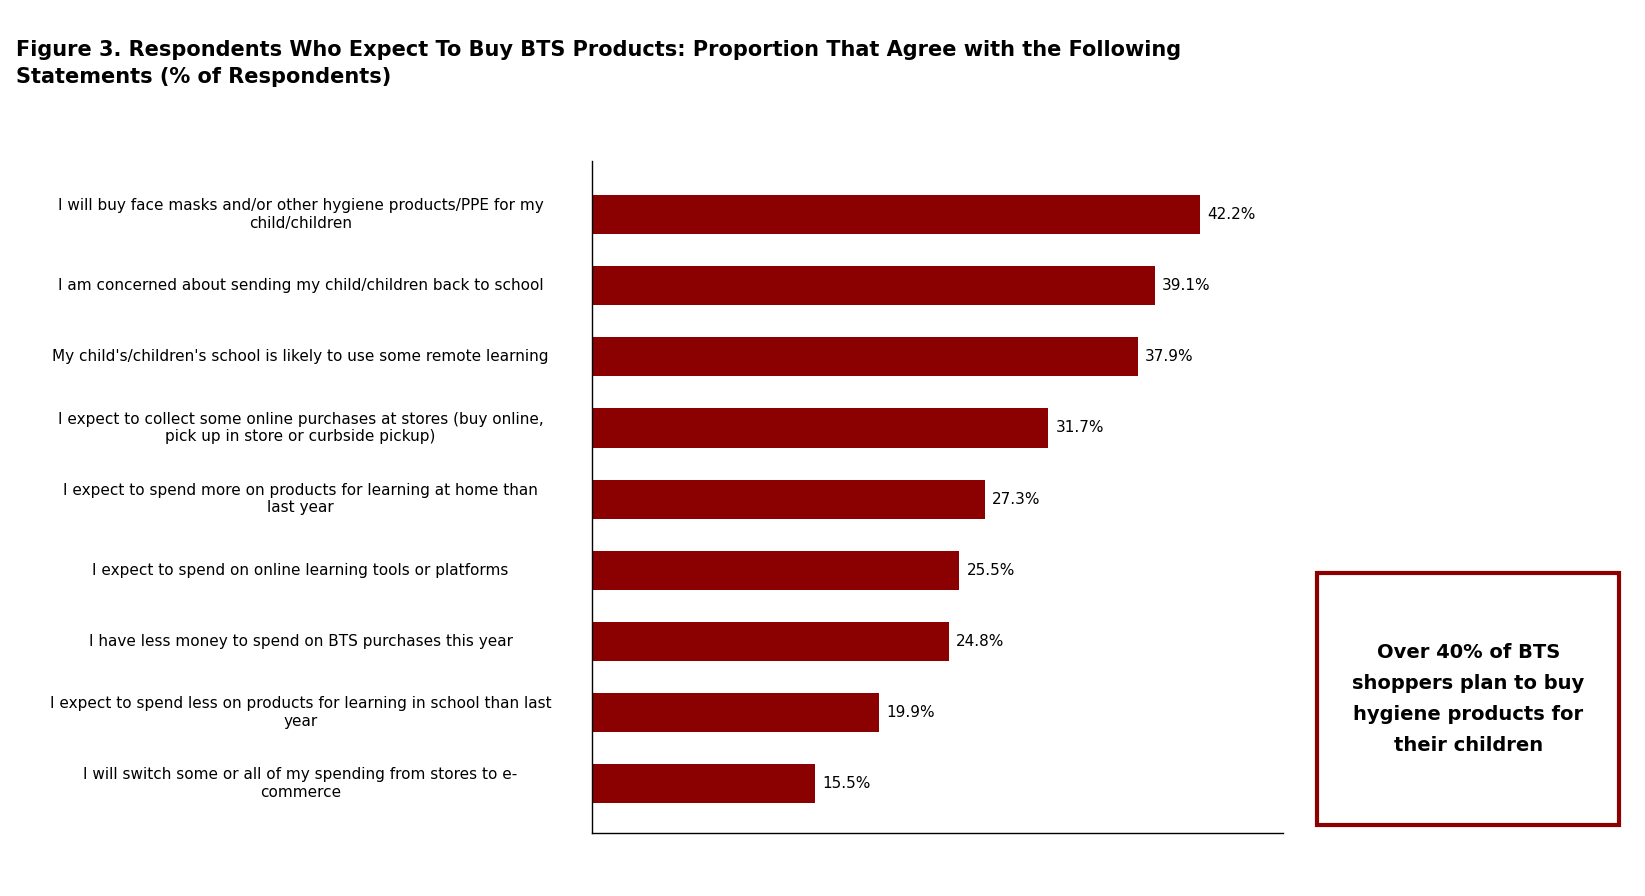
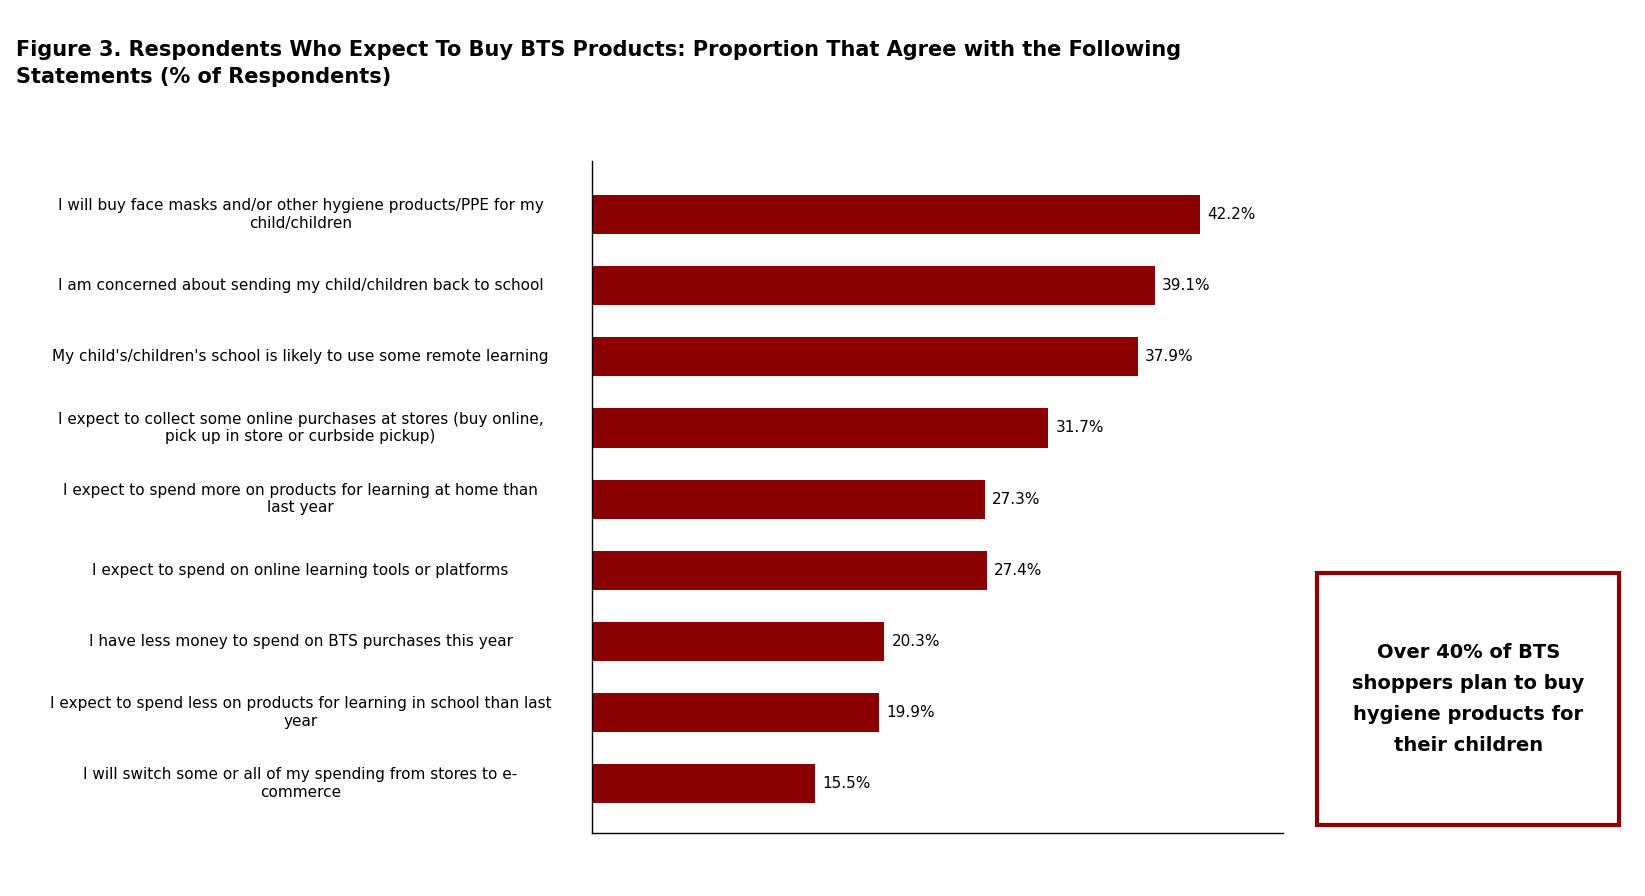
I expect to spend on online learning tools or platforms: 25.5% -> 27.4%
I have less money to spend on BTS purchases this year: 24.8% -> 20.3%
